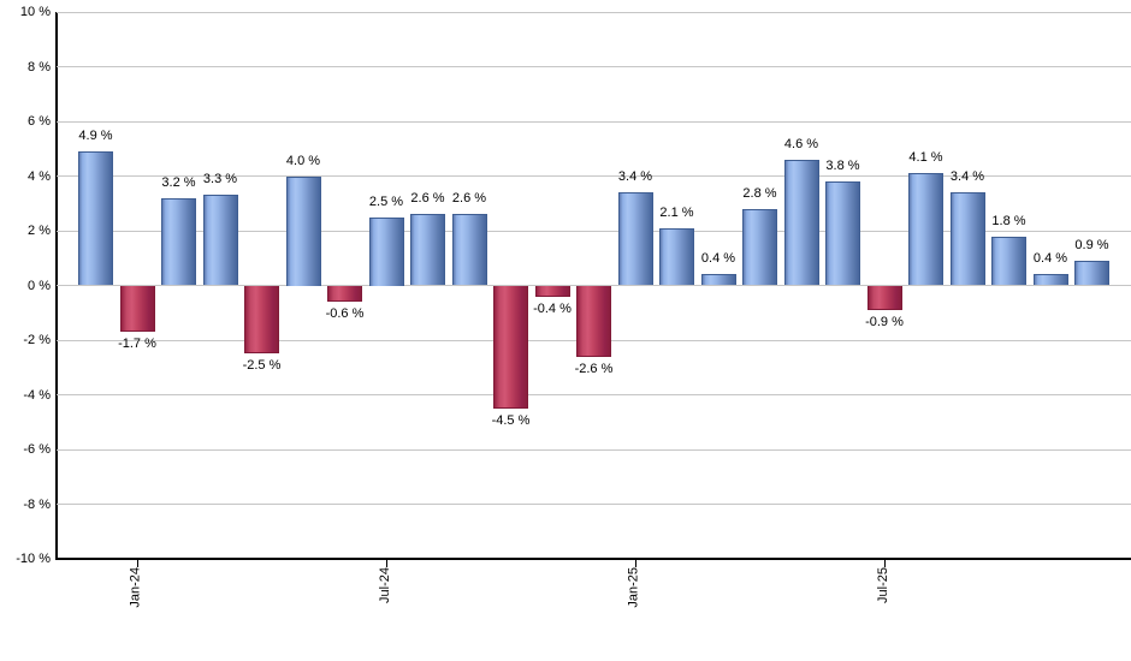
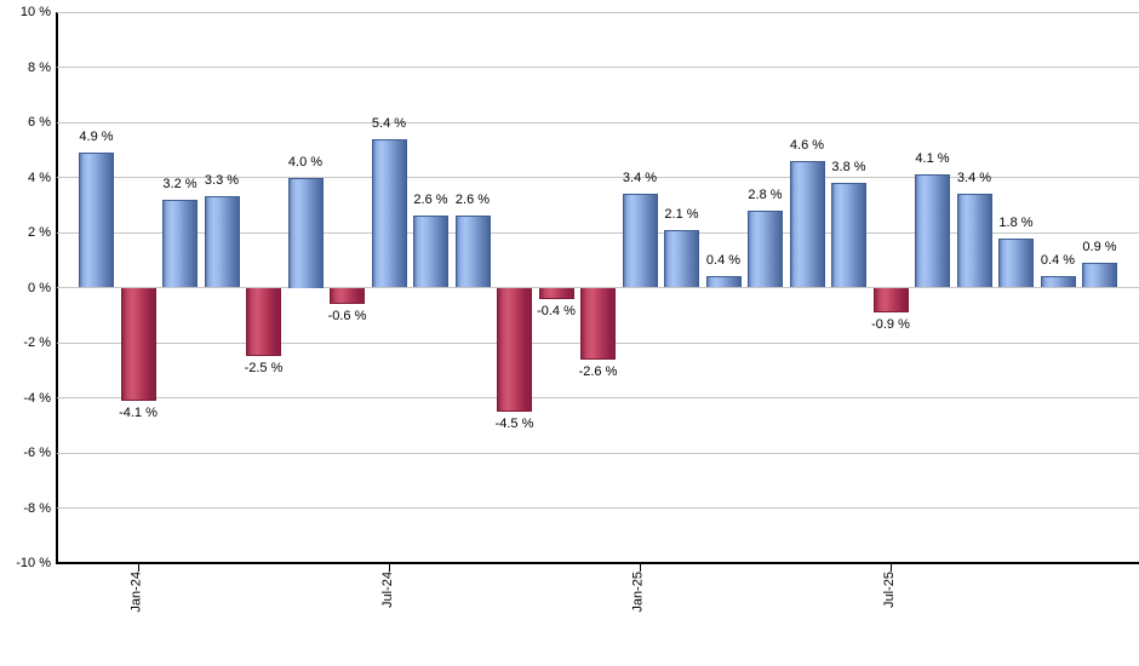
Jan-24: -1.7 -> -4.1
Jul-24: 2.5 -> 5.4
